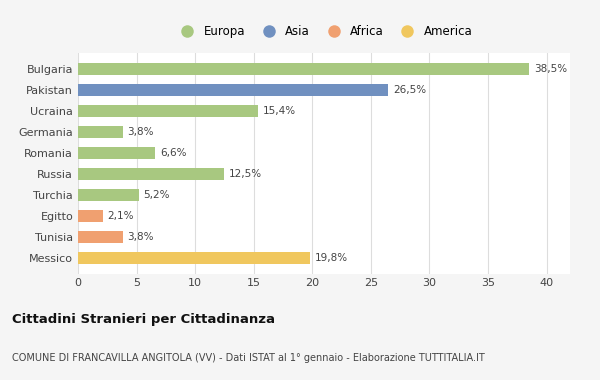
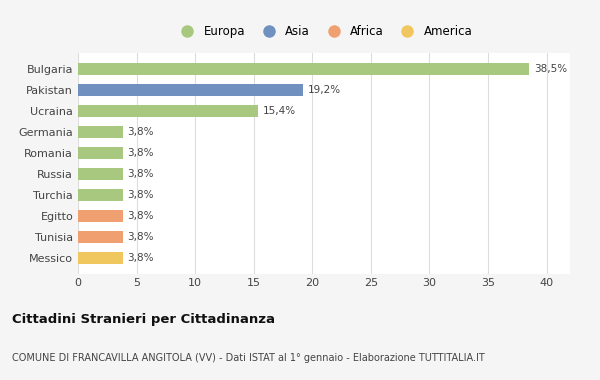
Pakistan: 26,5% -> 19,2%
Romania: 6,6% -> 3,8%
Russia: 12,5% -> 3,8%
Turchia: 5,2% -> 3,8%
Egitto: 2,1% -> 3,8%
Messico: 19,8% -> 3,8%
